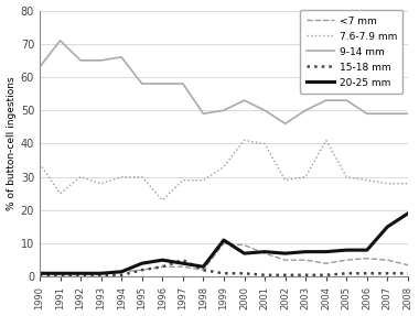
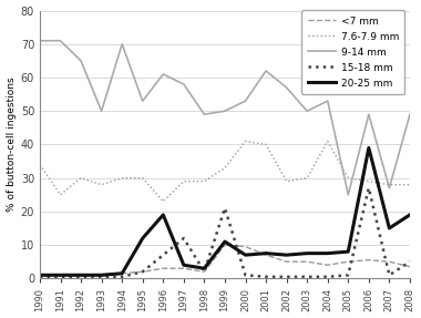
9-14 mm/1990: 63 -> 71
9-14 mm/1993: 65 -> 50
9-14 mm/1994: 66 -> 70
9-14 mm/1995: 58 -> 53
20-25 mm/1995: 4.0 -> 12.0
9-14 mm/1996: 58 -> 61
15-18 mm/1996: 3.0 -> 7.0
20-25 mm/1996: 5.0 -> 19.0
15-18 mm/1997: 5.0 -> 12.0
15-18 mm/1999: 1.0 -> 21.0
9-14 mm/2001: 50 -> 62
9-14 mm/2002: 46 -> 57
9-14 mm/2005: 53 -> 25
15-18 mm/2006: 1.0 -> 27.0
20-25 mm/2006: 8.0 -> 39.0
9-14 mm/2007: 49 -> 27
15-18 mm/2008: 1.0 -> 5.0
